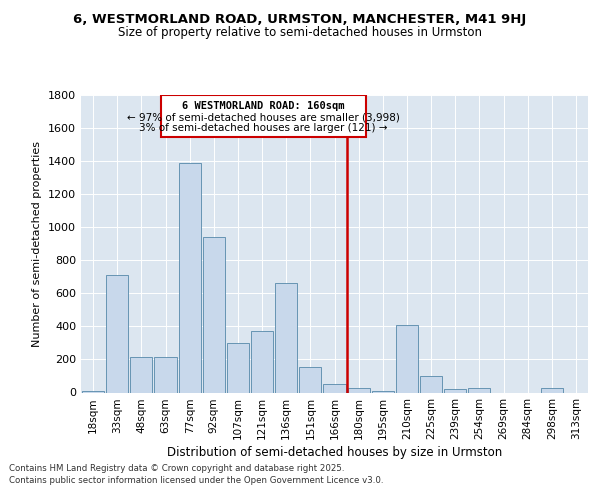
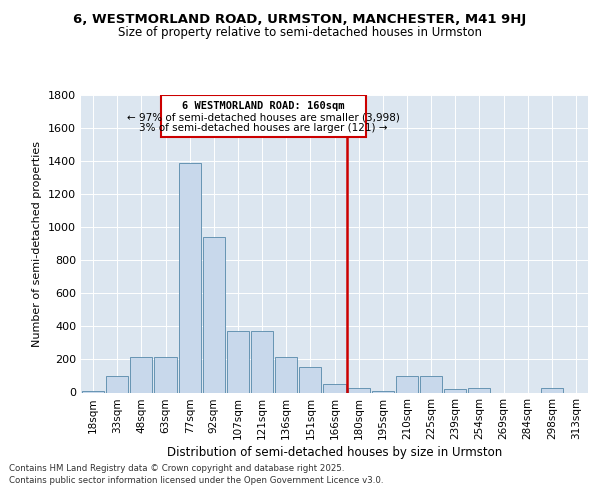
33sqm: 710 -> 100
107sqm: 300 -> 370
136sqm: 660 -> 220
210sqm: 410 -> 100
